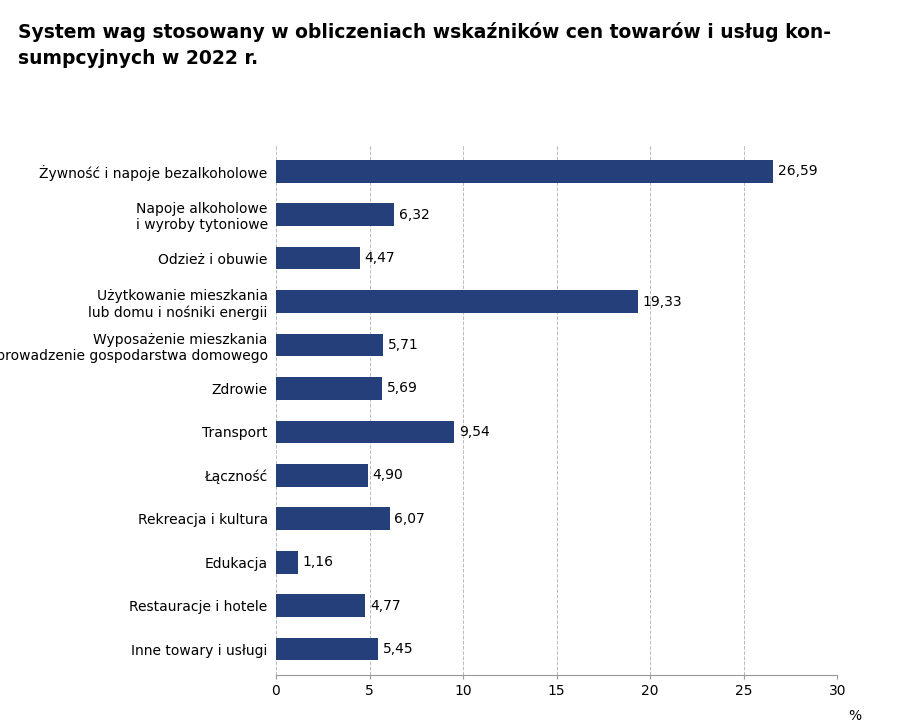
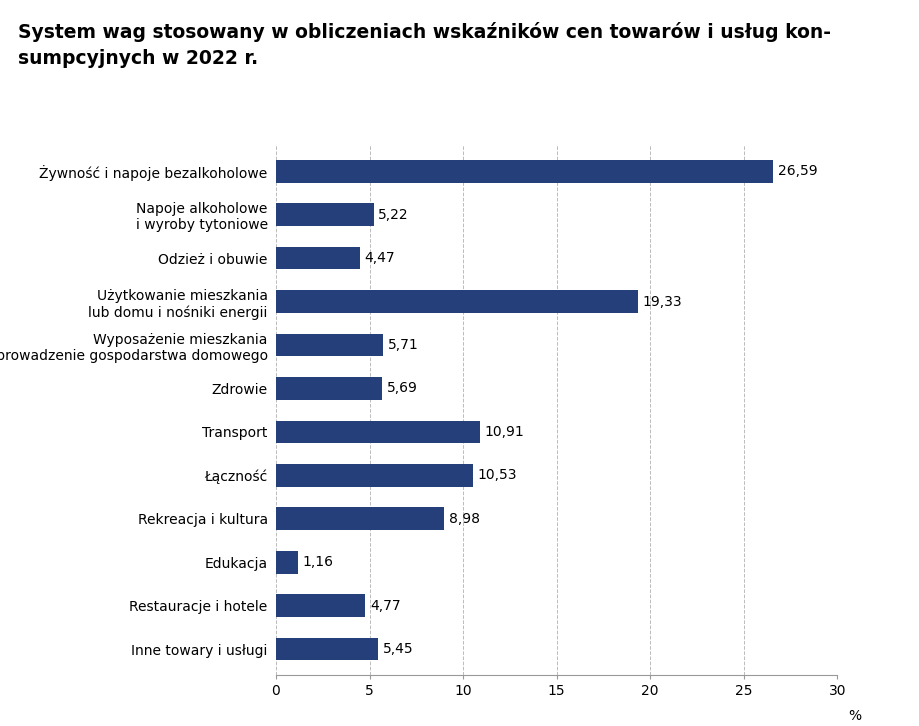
Napoje alkoholowe i wyroby tytoniowe: 6,32 -> 5,22
Transport: 9,54 -> 10,91
Łączność: 4,90 -> 10,53
Rekreacja i kultura: 6,07 -> 8,98
